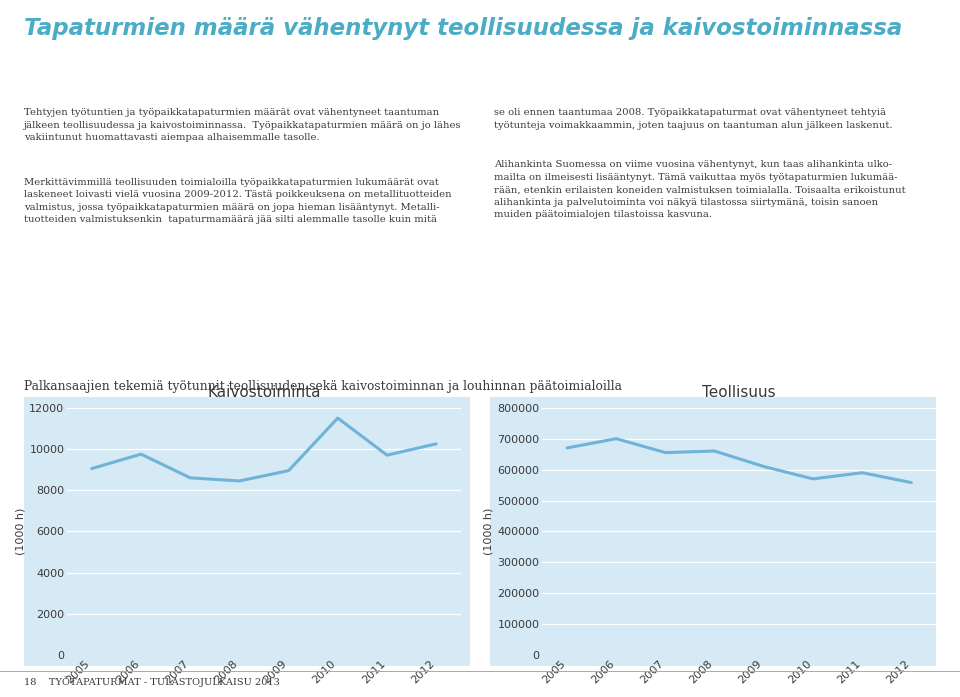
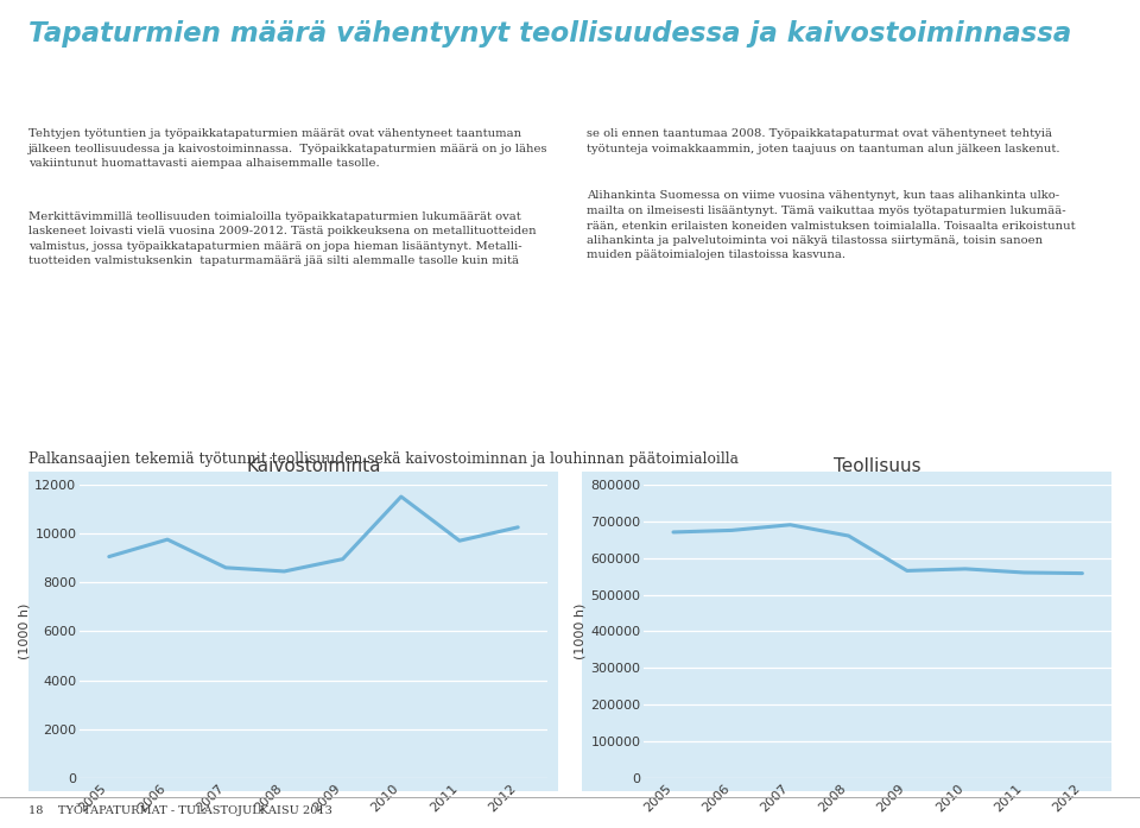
Teollisuus/2006: 700000 -> 675000
Teollisuus/2007: 655000 -> 690000
Teollisuus/2009: 610000 -> 565000
Teollisuus/2011: 590000 -> 560000
